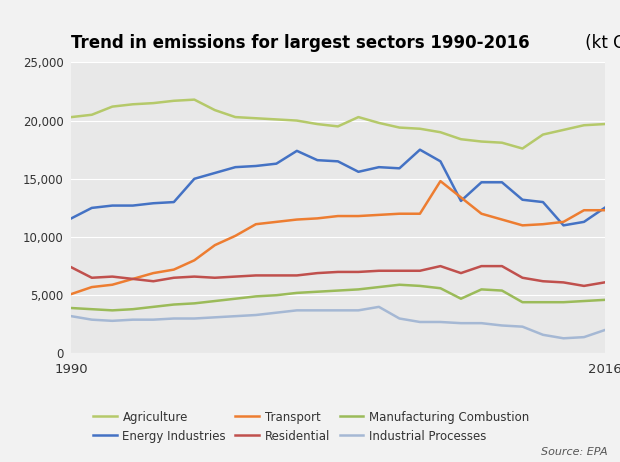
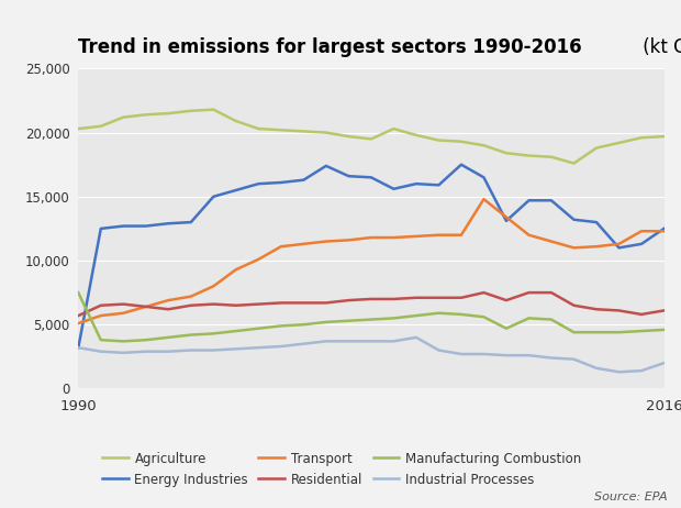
Energy Industries/1990: 11,600 -> 3,200
Residential/1990: 7,400 -> 5,700
Manufacturing Combustion/1990: 3,900 -> 7,500
